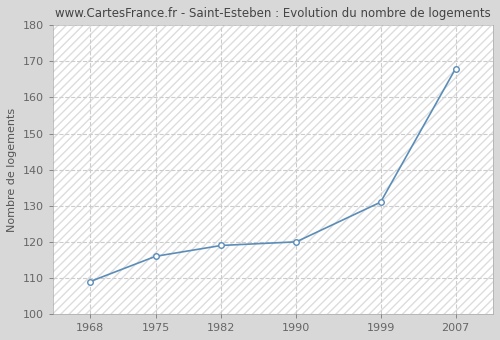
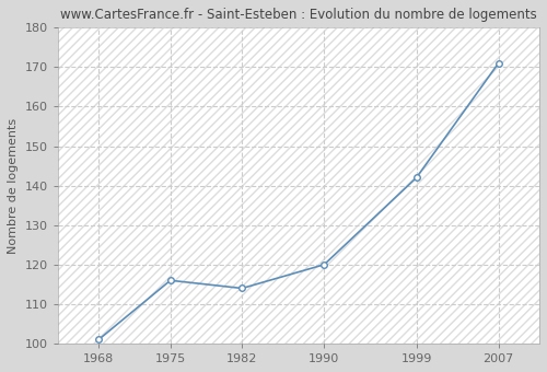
1968: 109 -> 101
1982: 119 -> 114
1999: 131 -> 142
2007: 168 -> 171
